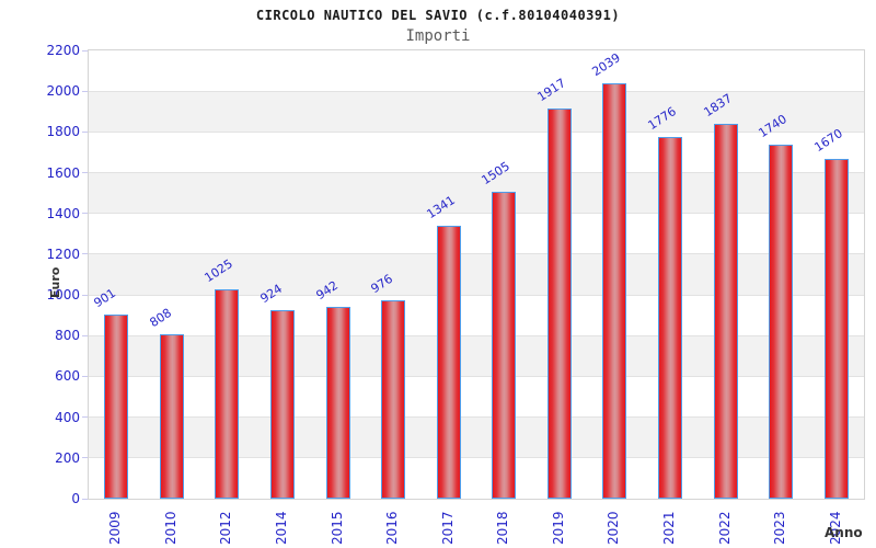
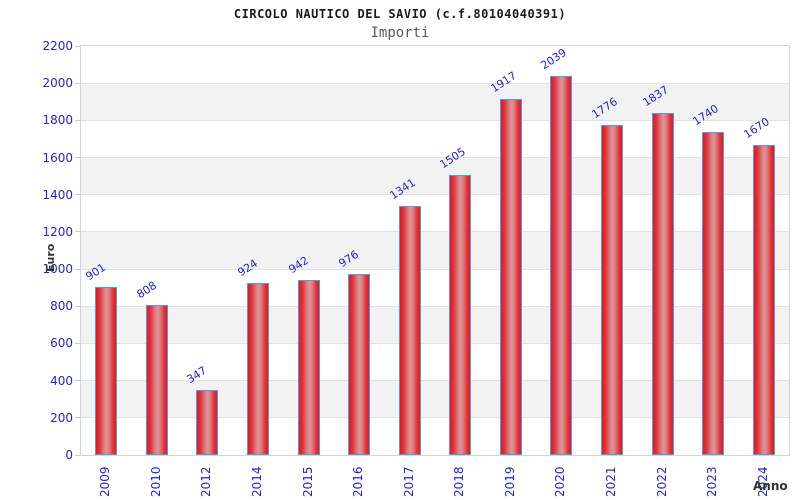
2012: 1025 -> 347
